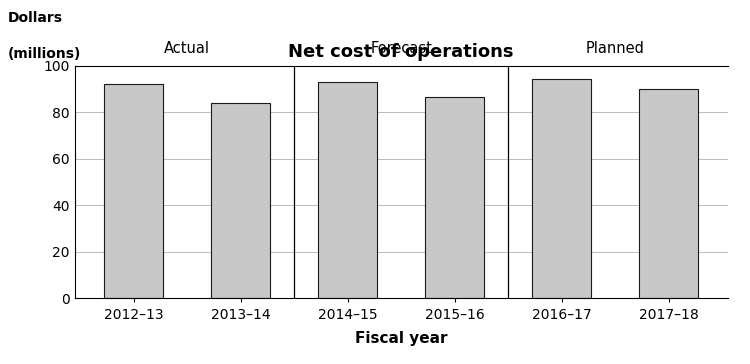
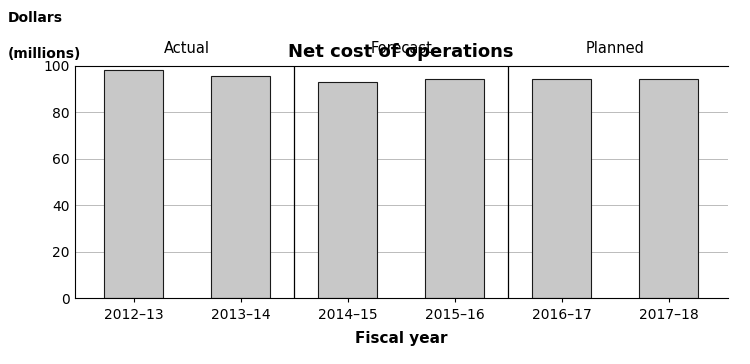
2012–13: 92.0 -> 98.0
2013–14: 84.0 -> 95.5
2015–16: 86.5 -> 94.0
2017–18: 90.0 -> 94.0
